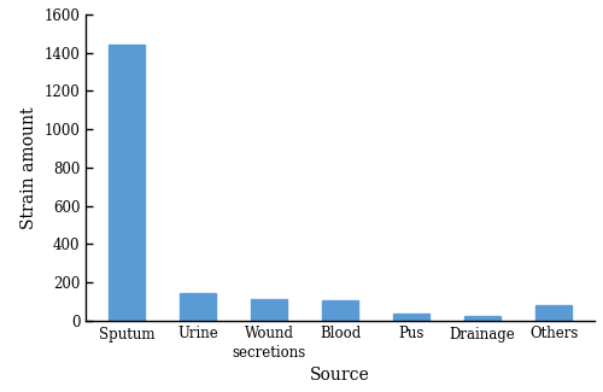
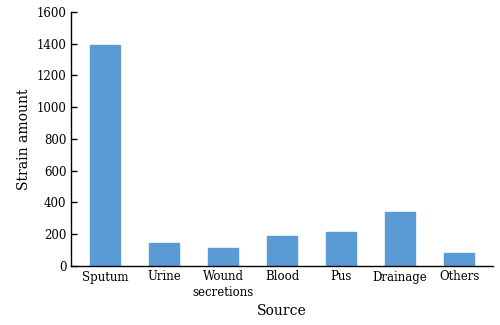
Sputum: 1440 -> 1390
Blood: 100 -> 190
Pus: 40 -> 210
Drainage: 20 -> 340
